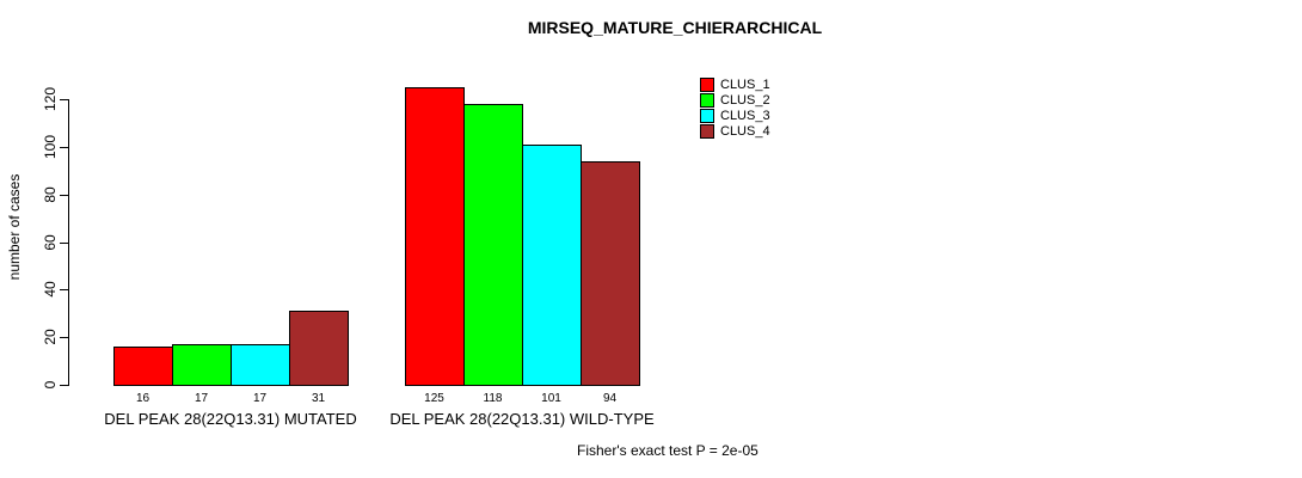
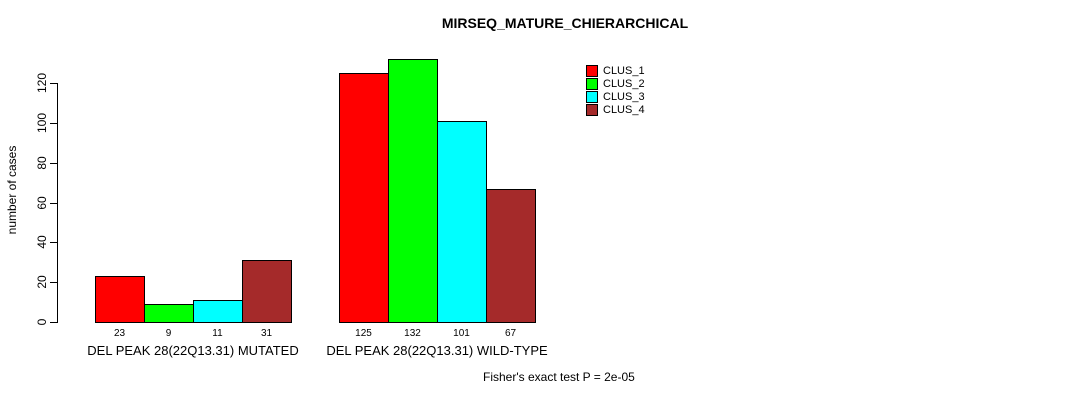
CLUS_1/DEL PEAK 28(22Q13.31) MUTATED: 16 -> 23
CLUS_2/DEL PEAK 28(22Q13.31) MUTATED: 17 -> 9
CLUS_3/DEL PEAK 28(22Q13.31) MUTATED: 17 -> 11
CLUS_2/DEL PEAK 28(22Q13.31) WILD-TYPE: 118 -> 132
CLUS_4/DEL PEAK 28(22Q13.31) WILD-TYPE: 94 -> 67
